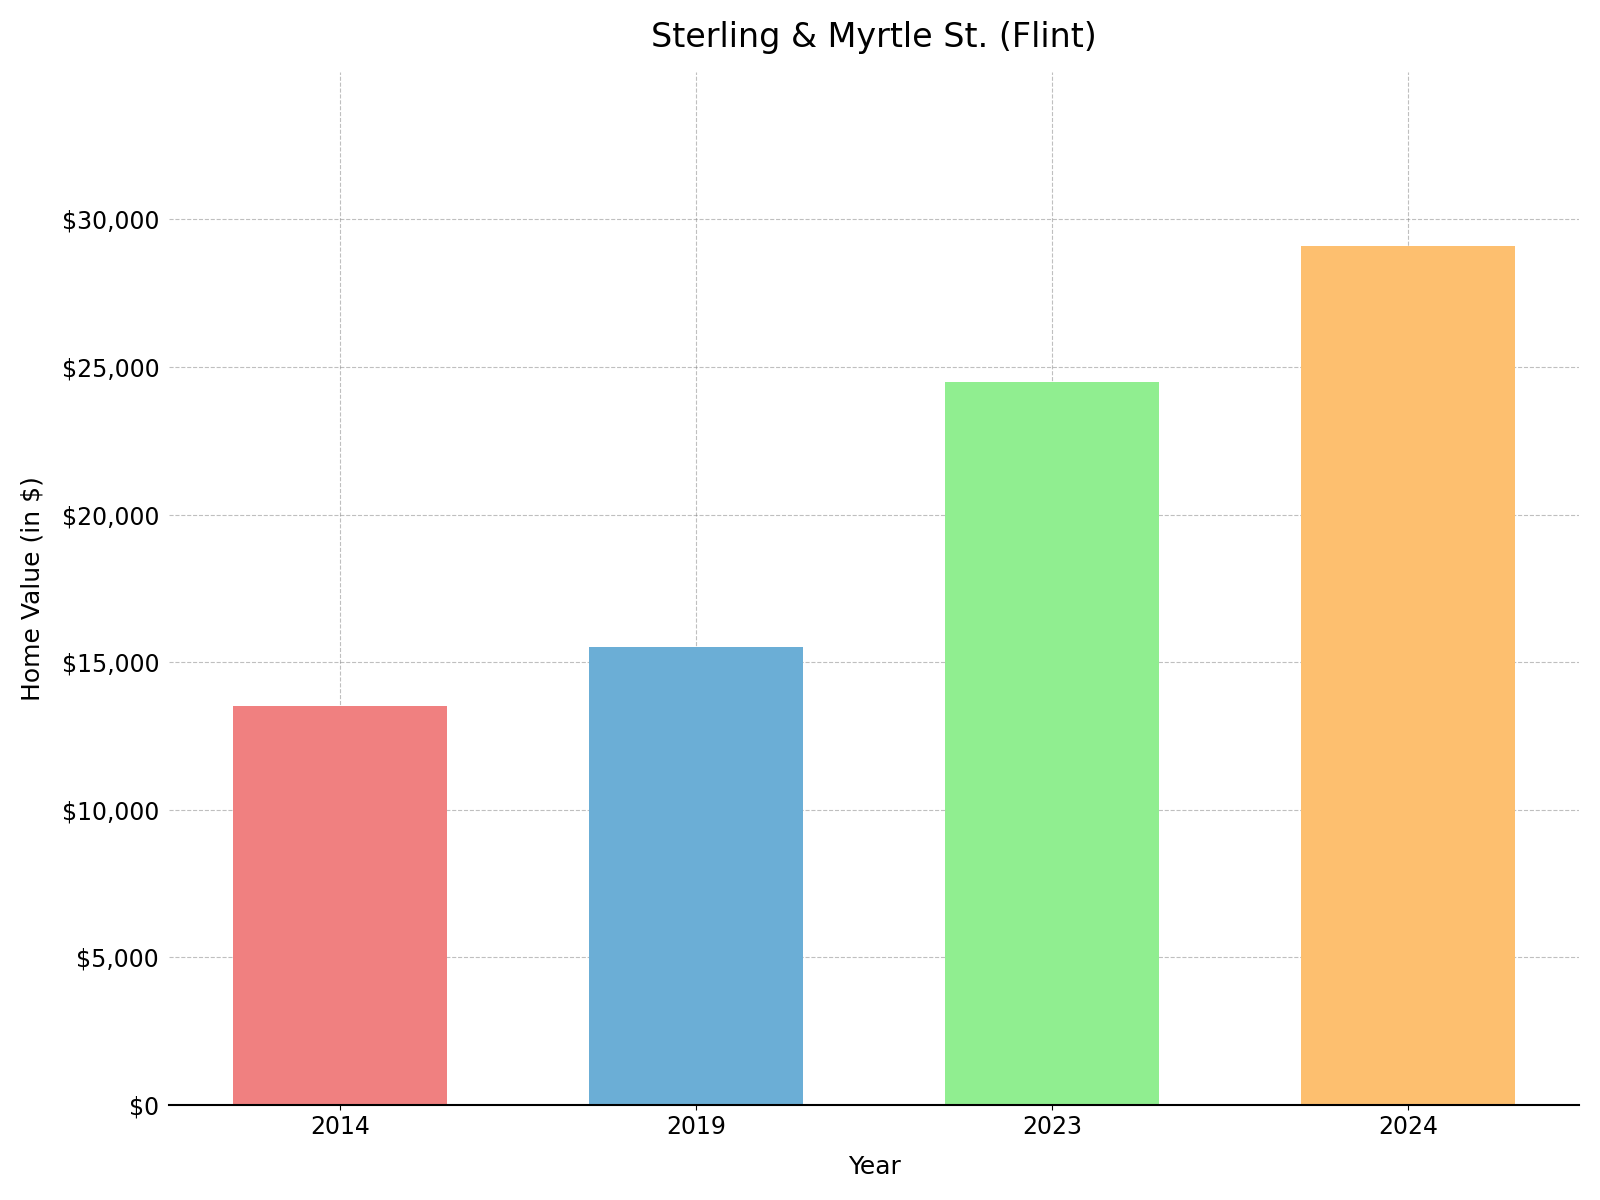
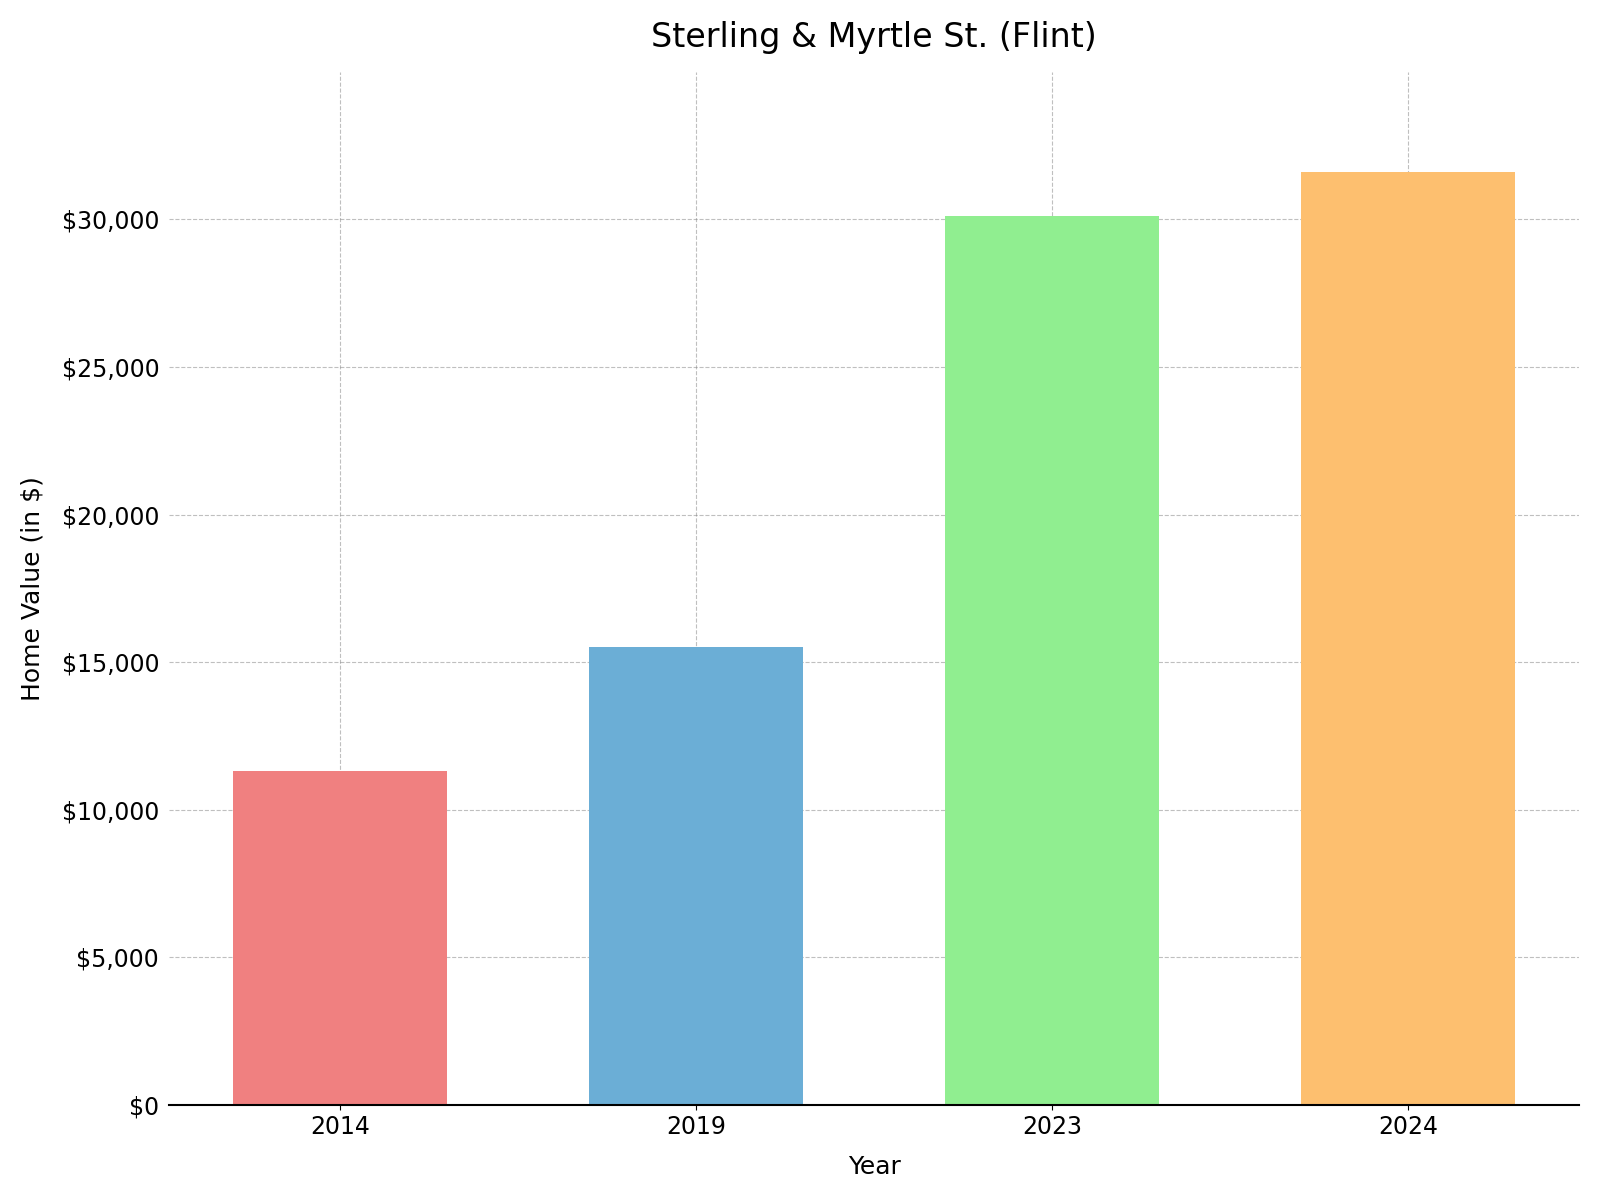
2014: $13,500 -> $11,300
2023: $24,500 -> $30,100
2024: $29,100 -> $31,600
